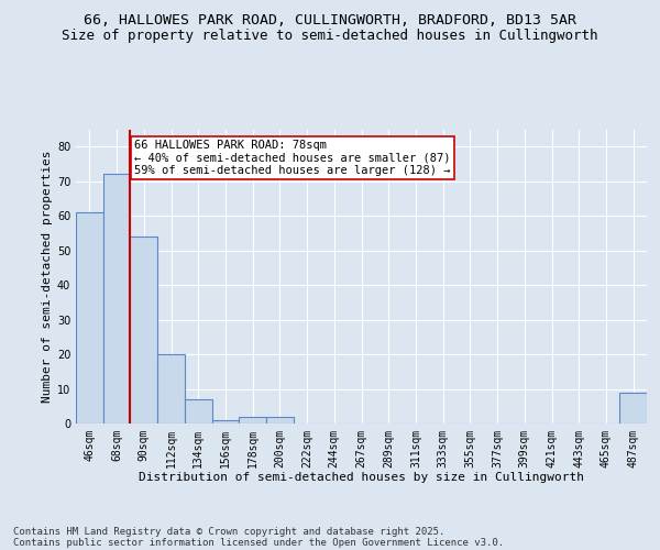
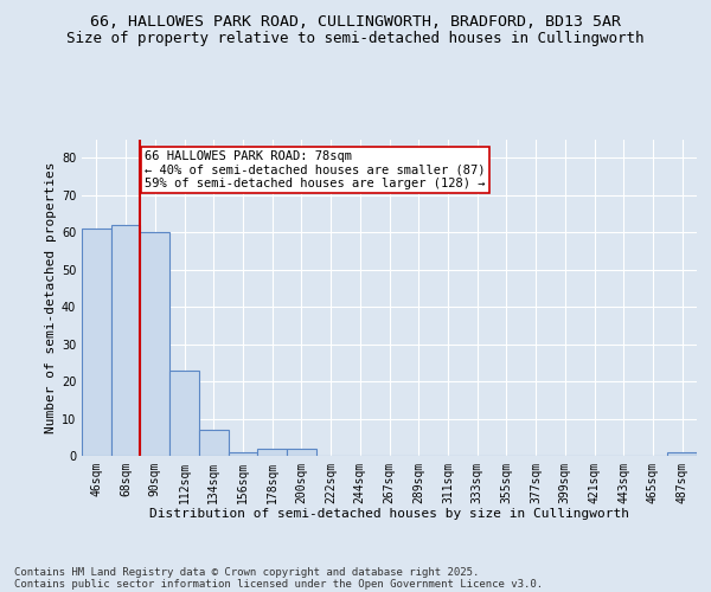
68sqm: 72 -> 62
90sqm: 54 -> 60
112sqm: 20 -> 23
487sqm: 9 -> 1
